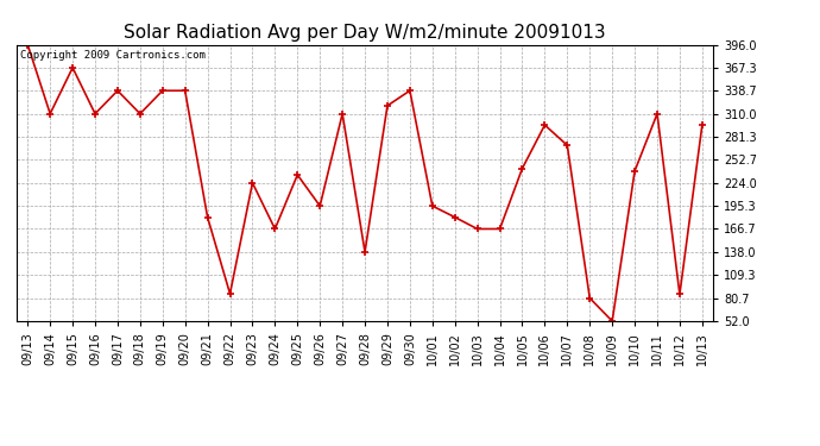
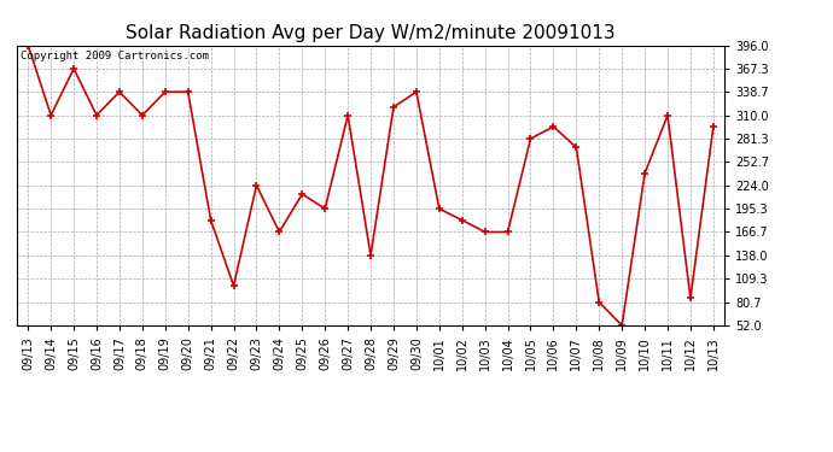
09/22: 86 -> 101
09/25: 234 -> 213
10/05: 242 -> 281
